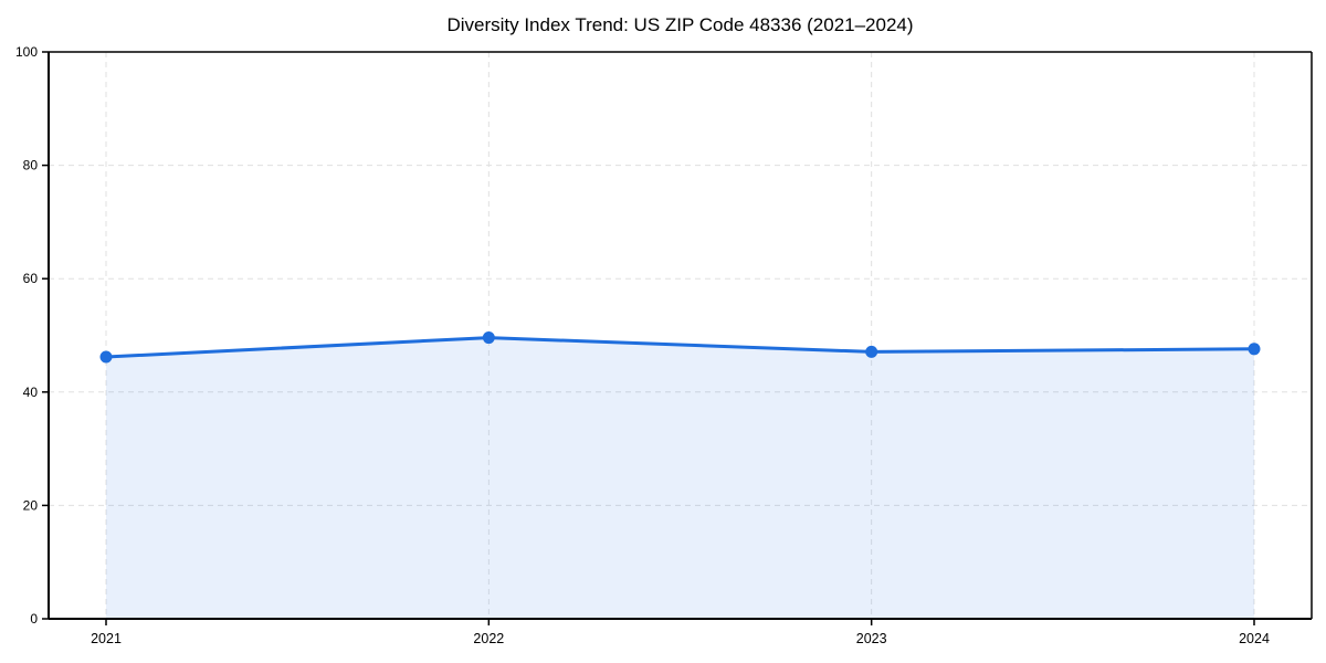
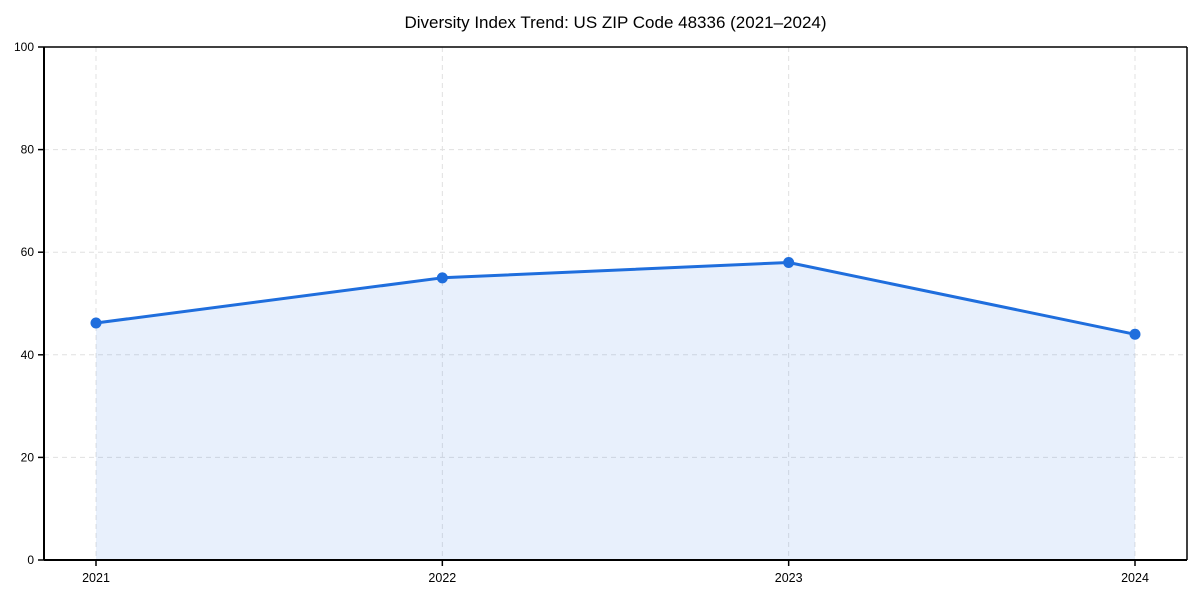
2022: 50 -> 55
2023: 47 -> 58
2024: 48 -> 44
